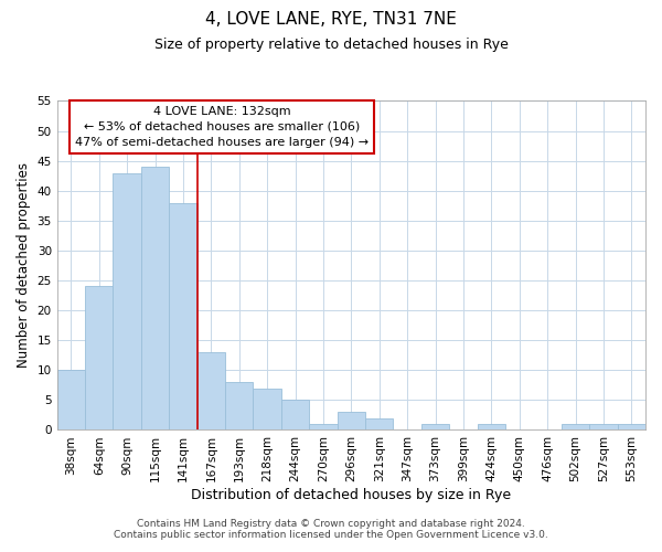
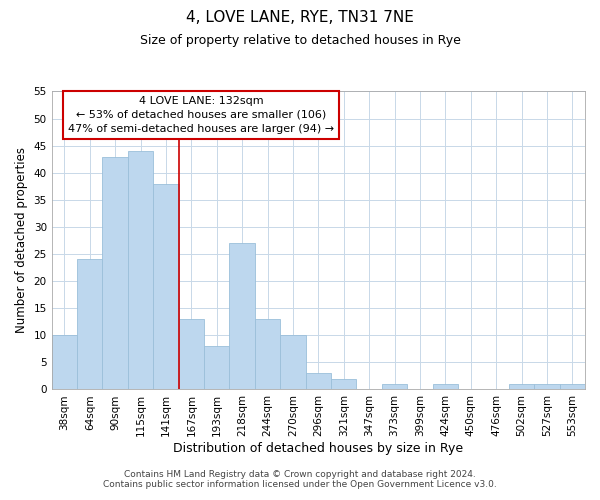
218sqm: 7 -> 27
244sqm: 5 -> 13
270sqm: 1 -> 10
